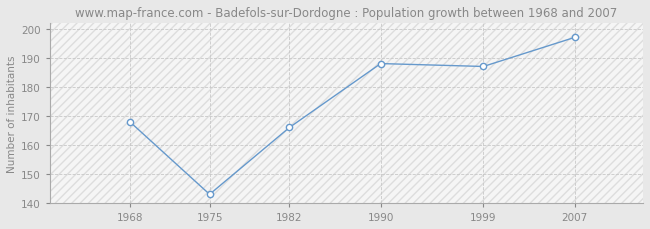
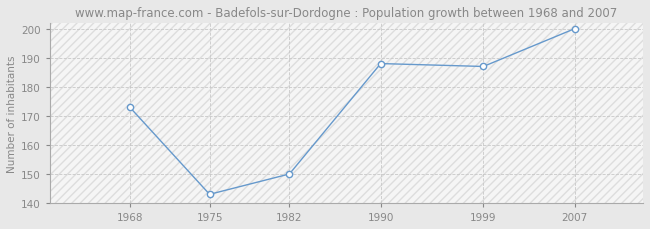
1968: 168 -> 173
1982: 166 -> 150
2007: 197 -> 200
